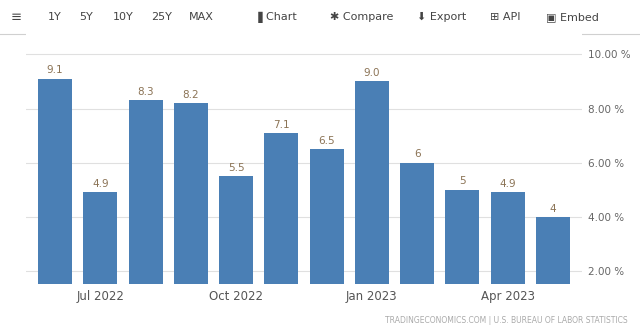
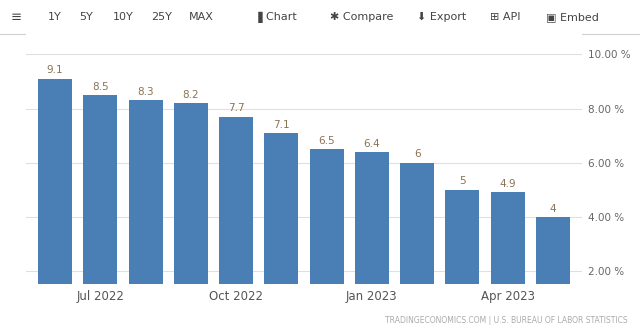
Jul 2022: 4.9 -> 8.5
Oct 2022: 5.5 -> 7.7
Jan 2023: 9.0 -> 6.4
